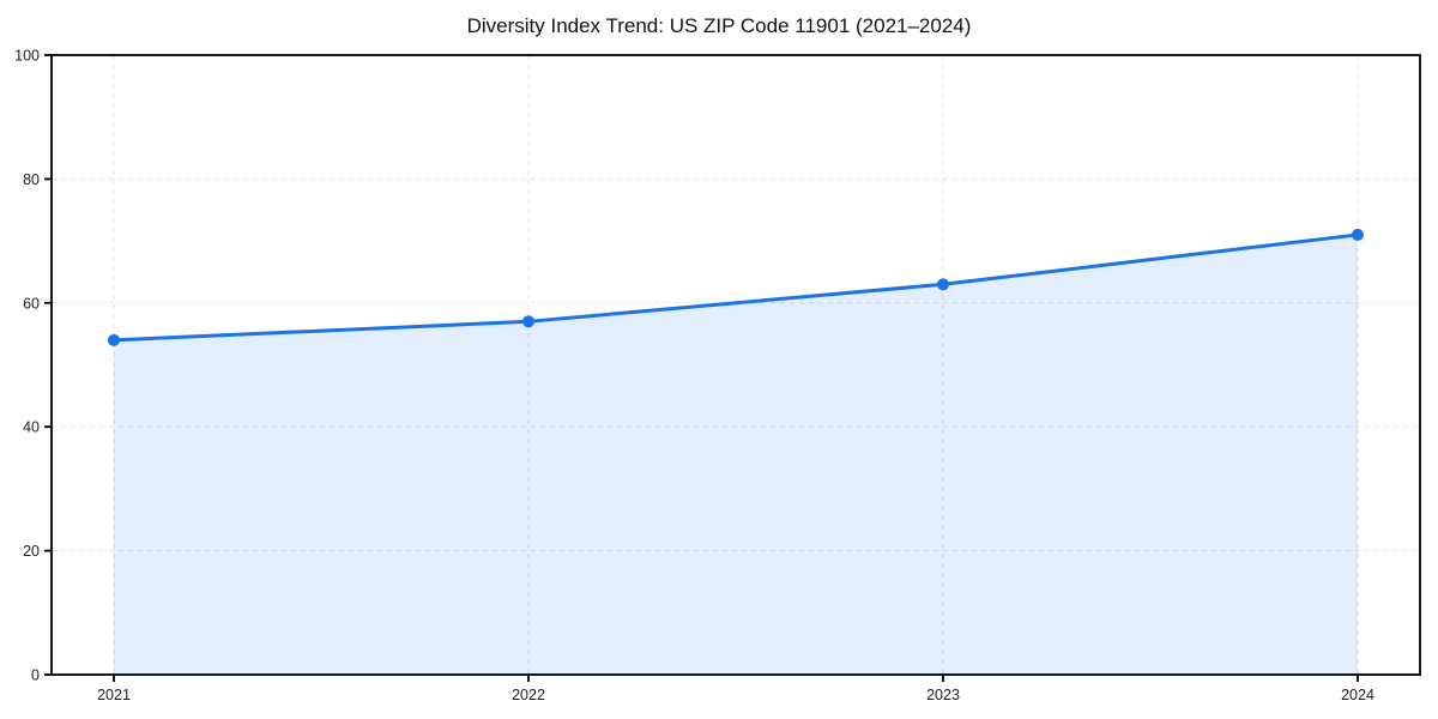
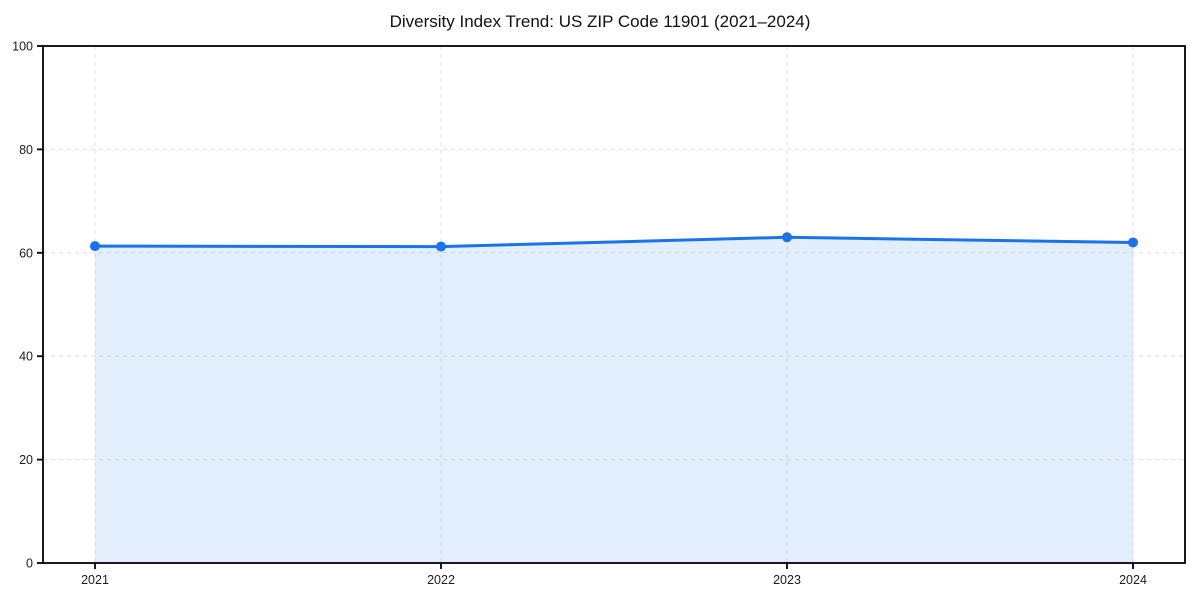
2021: 54 -> 61
2022: 57 -> 61
2024: 71 -> 62
